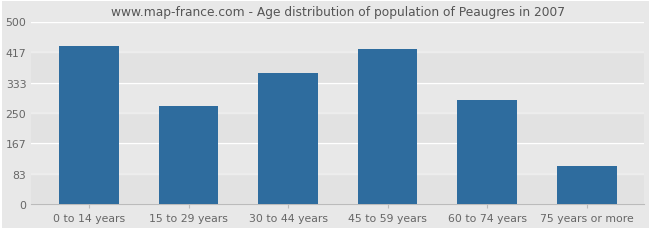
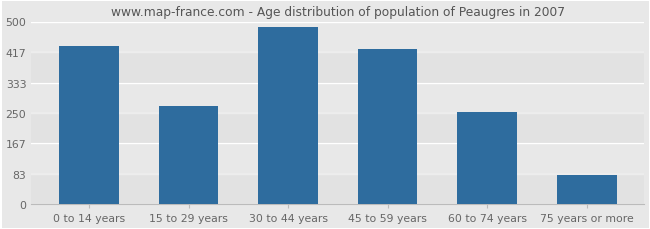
30 to 44 years: 360 -> 484
60 to 74 years: 285 -> 252
75 years or more: 105 -> 80
